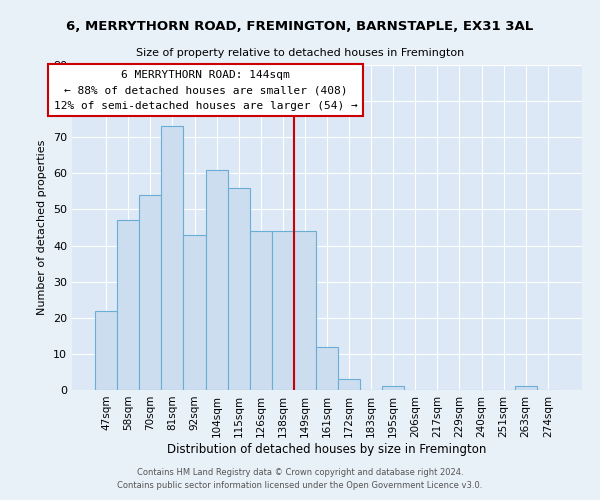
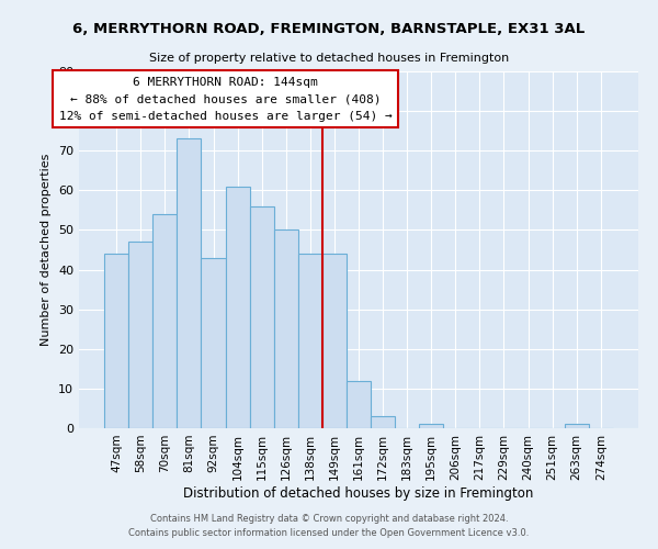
47sqm: 22 -> 44
126sqm: 44 -> 50
